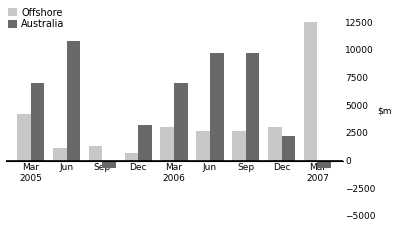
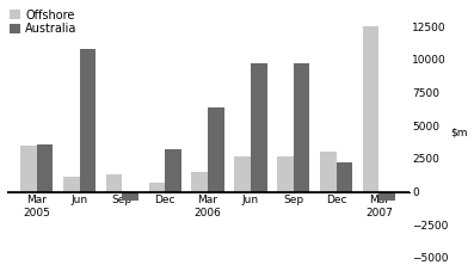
Offshore/Mar 2005: 4200 -> 3500
Australia/Mar 2005: 7000 -> 3600
Offshore/Mar 2006: 3000 -> 1500
Australia/Mar 2006: 7000 -> 6400
